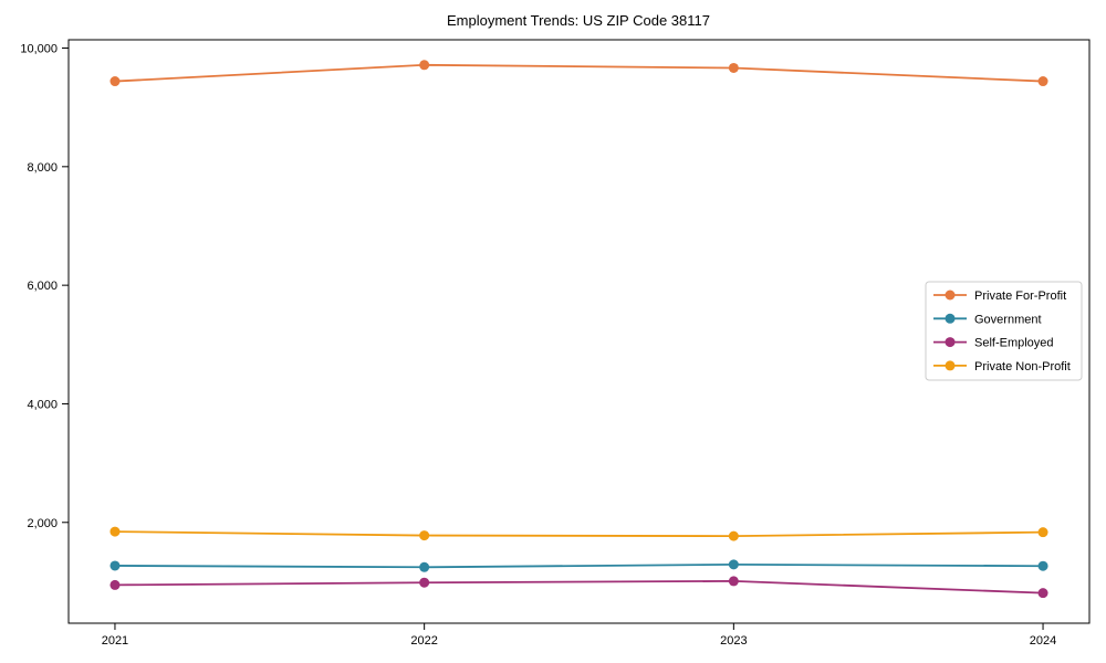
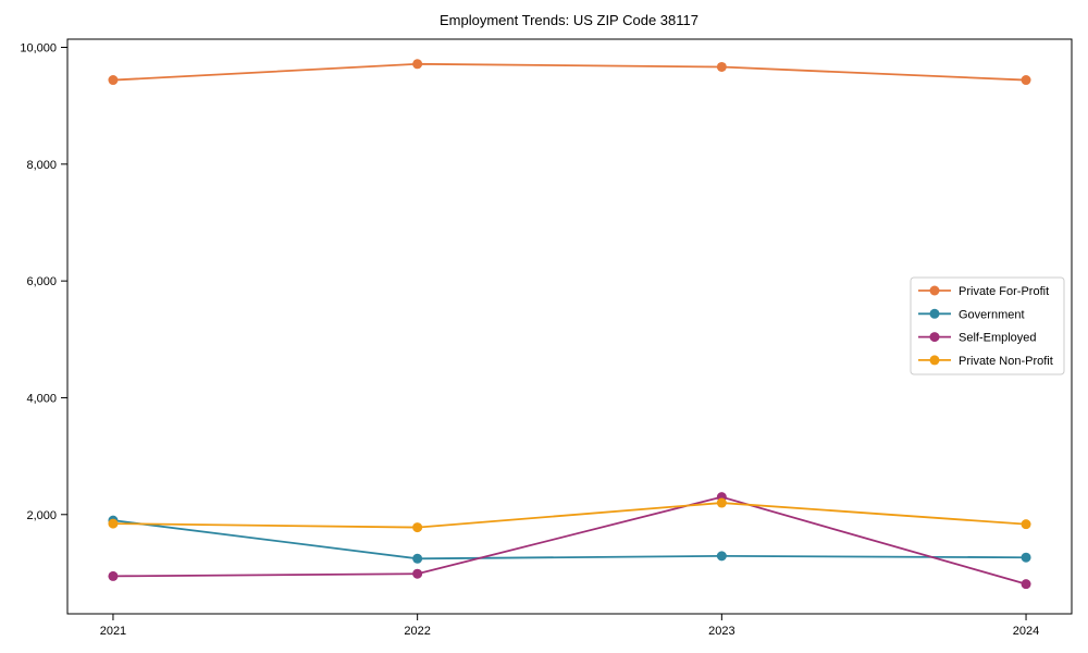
Government/2021: 1300 -> 1900
Self-Employed/2023: 1000 -> 2300
Private Non-Profit/2023: 1800 -> 2200
